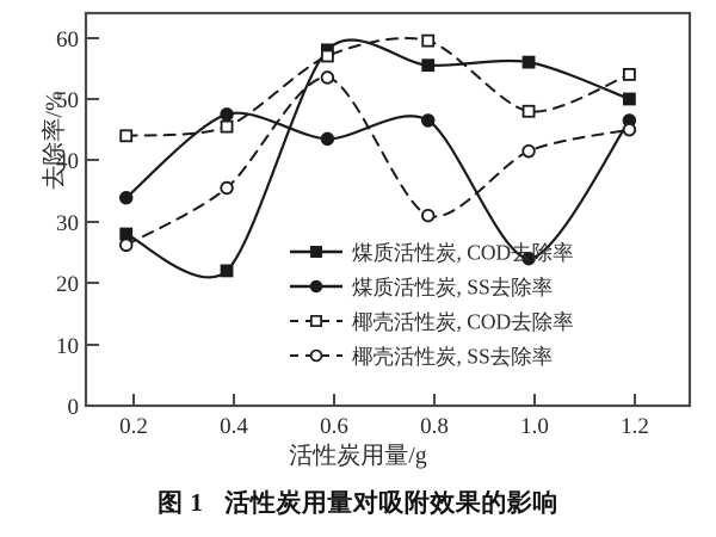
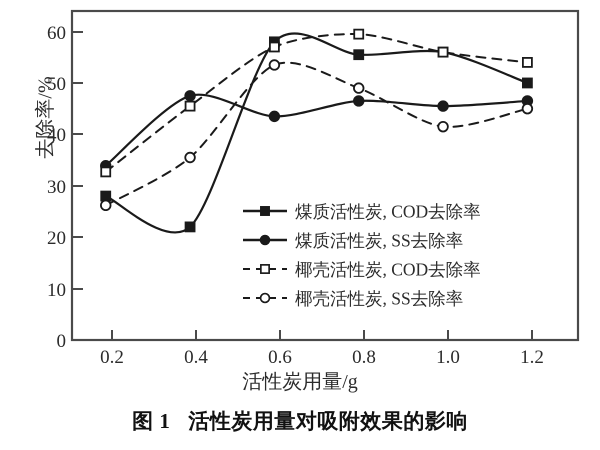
椰壳活性炭, COD去除率/0.2: 44 -> 33
椰壳活性炭, SS去除率/0.8: 31 -> 49
煤质活性炭, SS去除率/1.0: 24 -> 46
椰壳活性炭, COD去除率/1.0: 48 -> 56
